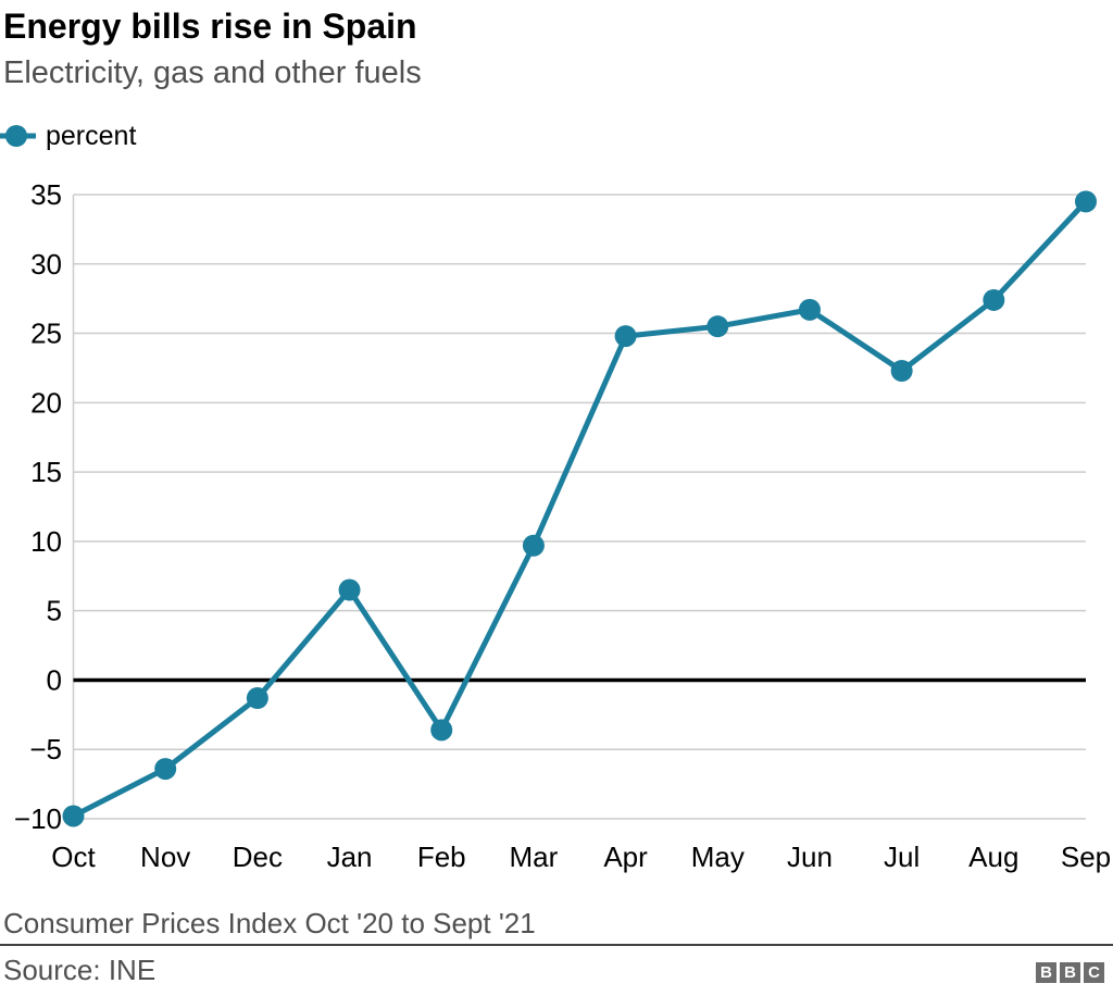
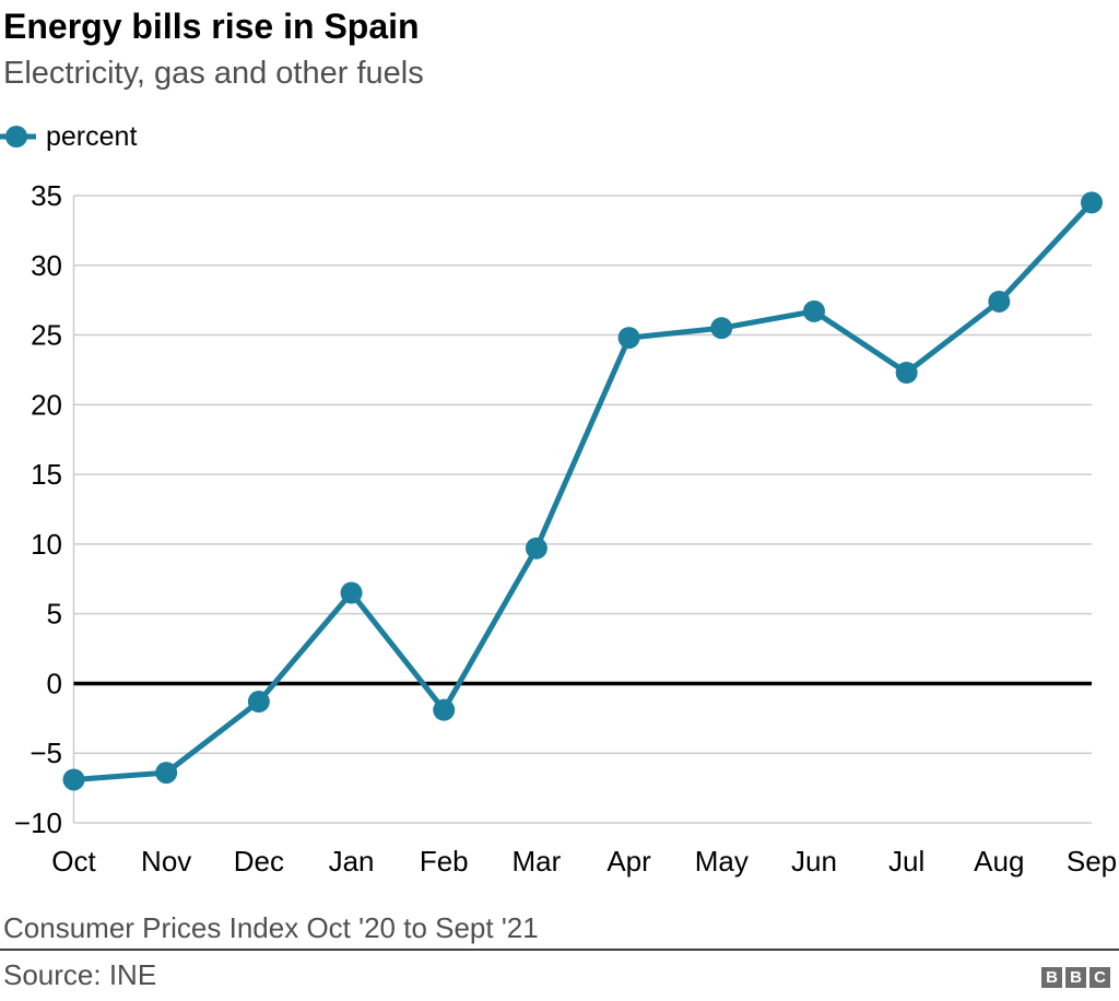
Oct: -9.8 -> -6.9
Feb: -3.6 -> -1.9
